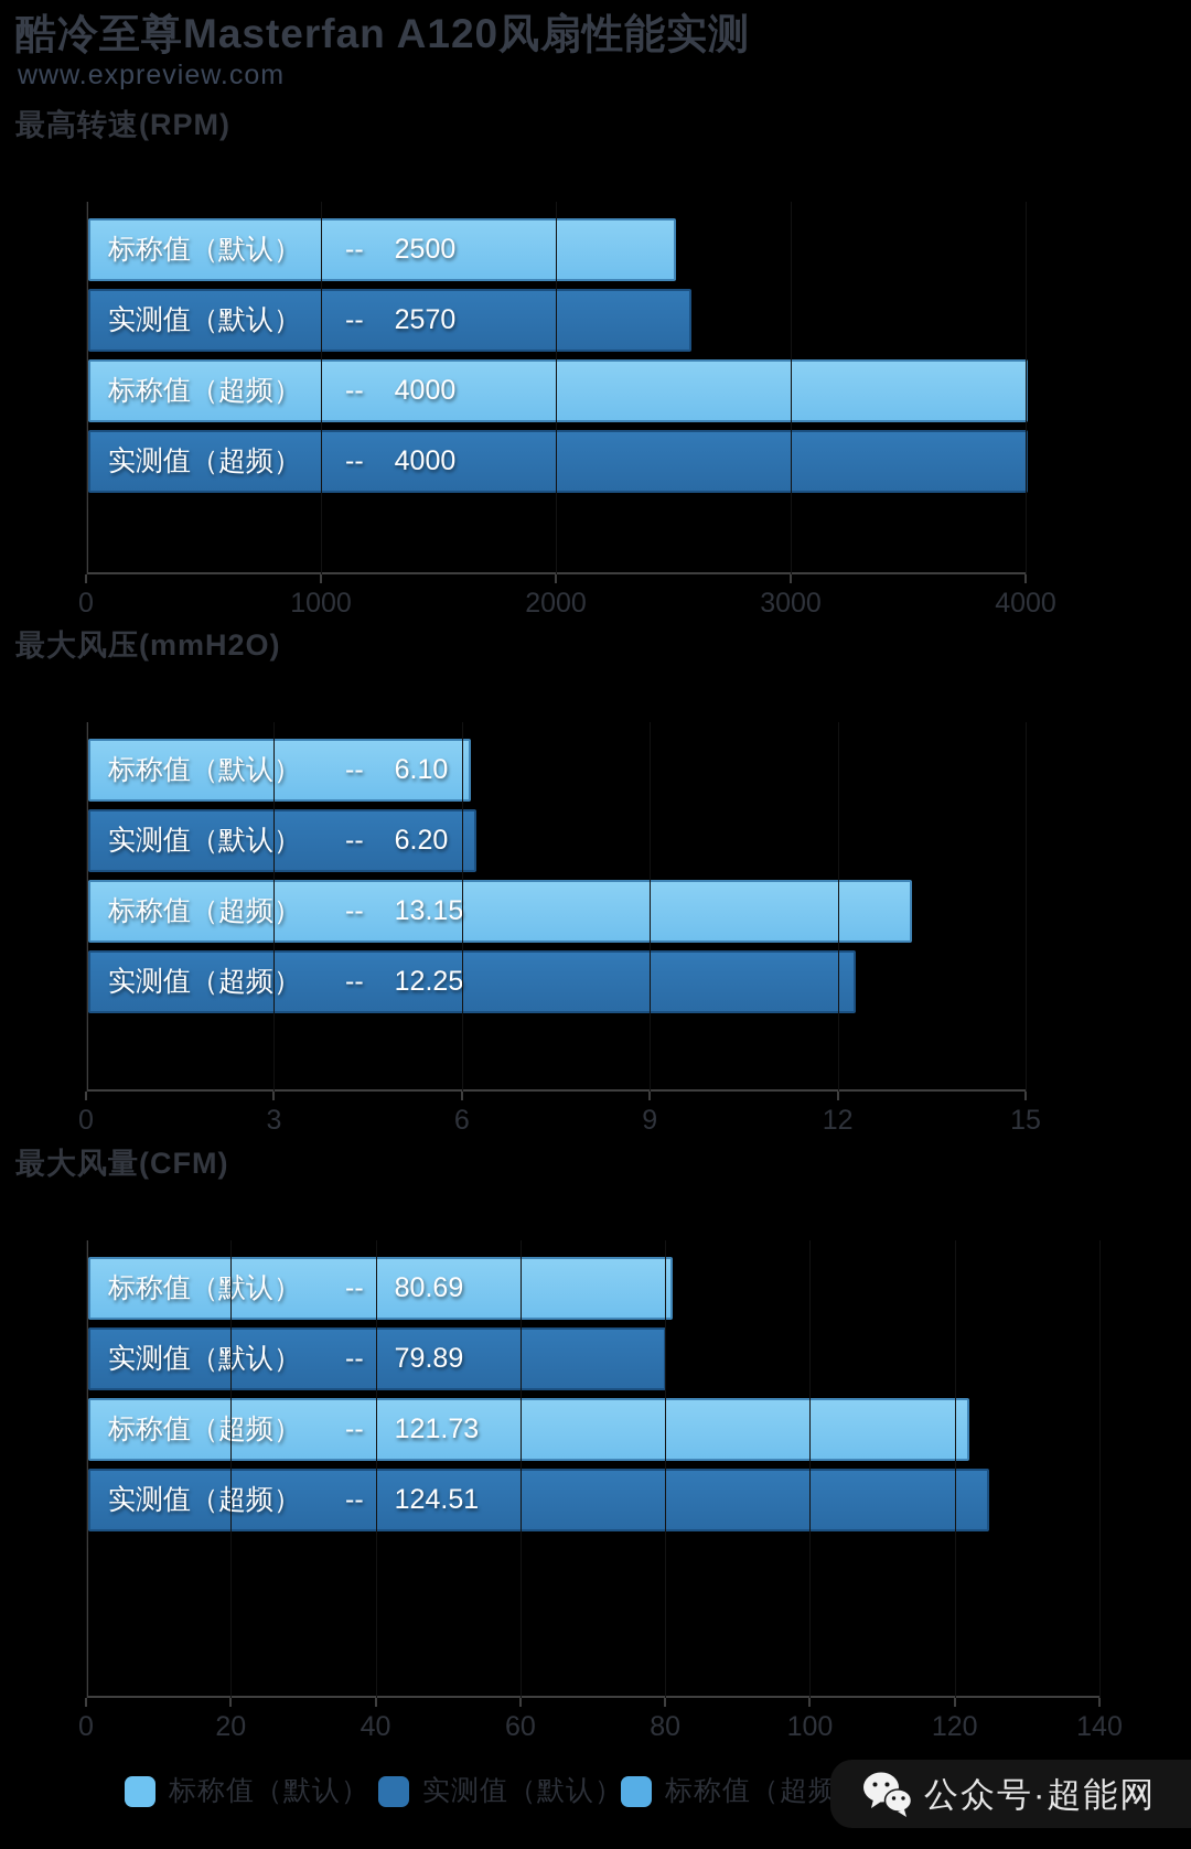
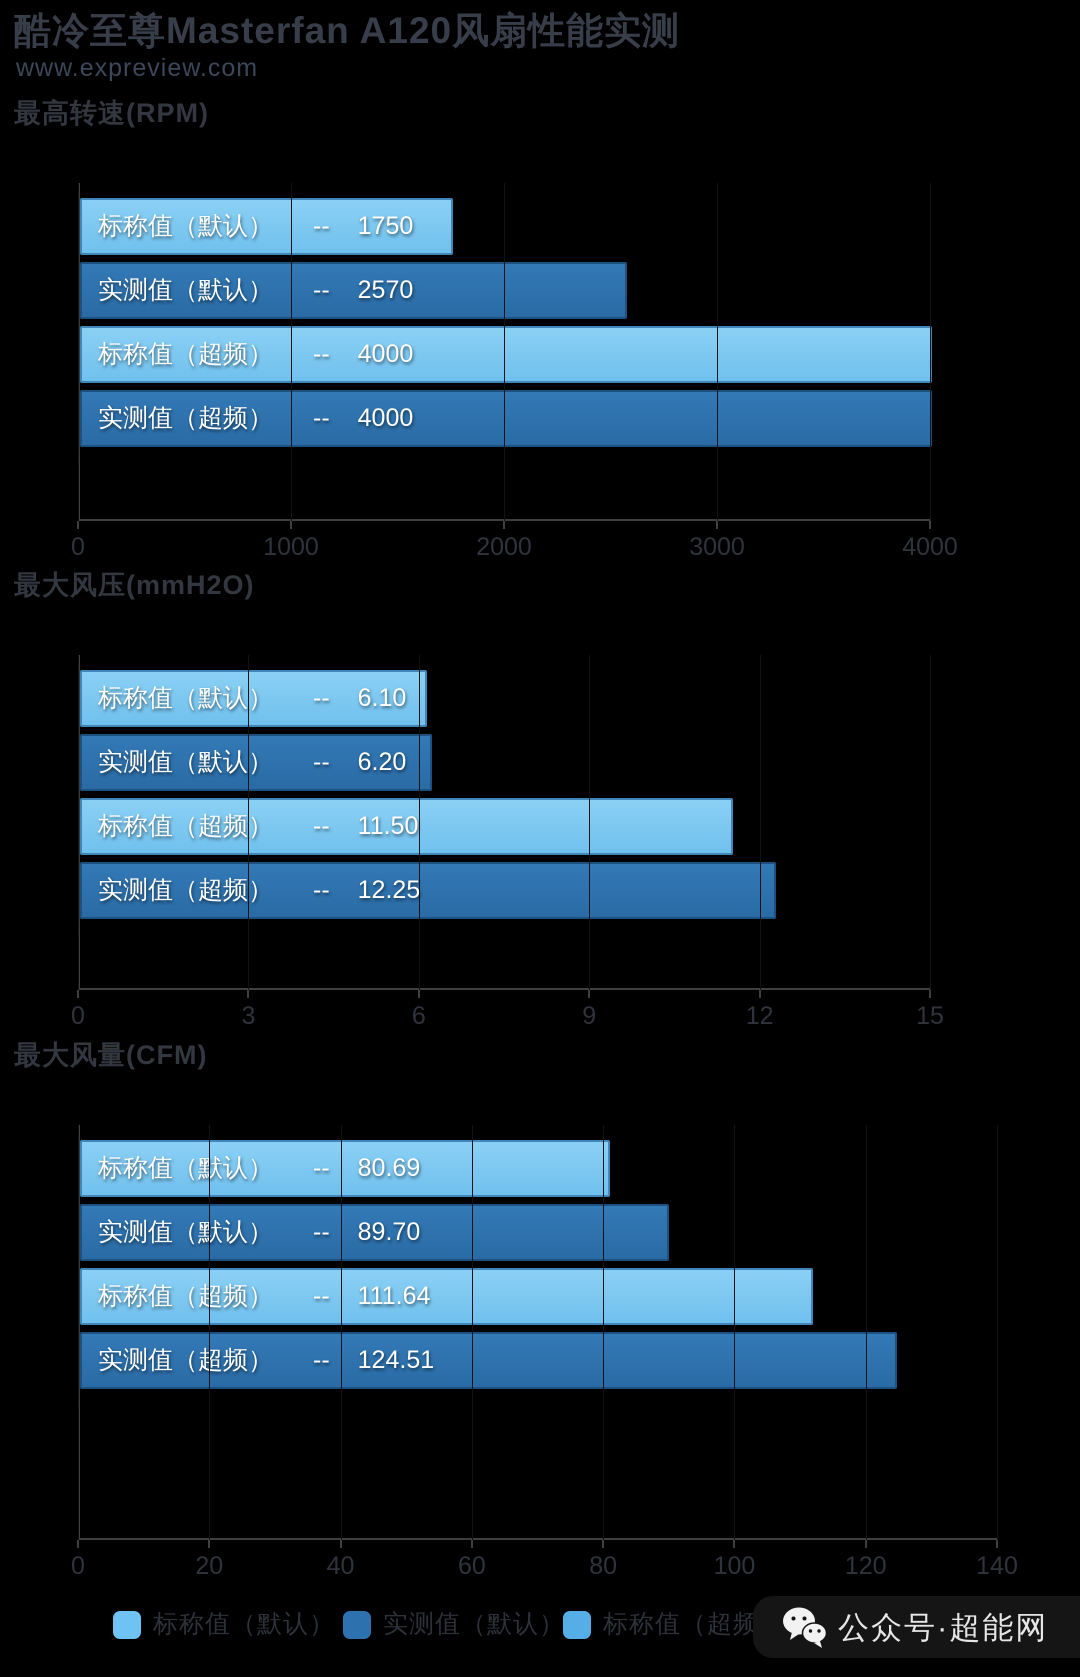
最高转速(RPM)/标称值（默认）: 2500 -> 1750
最大风压(mmH2O)/标称值（超频）: 13.15 -> 11.50
最大风量(CFM)/实测值（默认）: 79.89 -> 89.70
最大风量(CFM)/标称值（超频）: 121.73 -> 111.64
